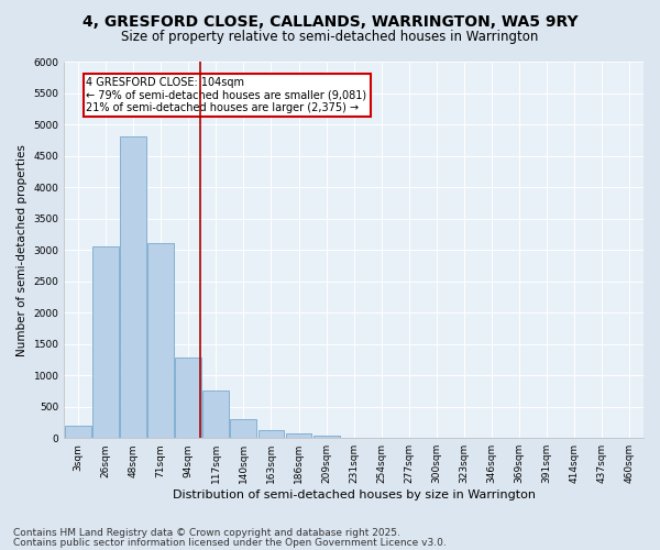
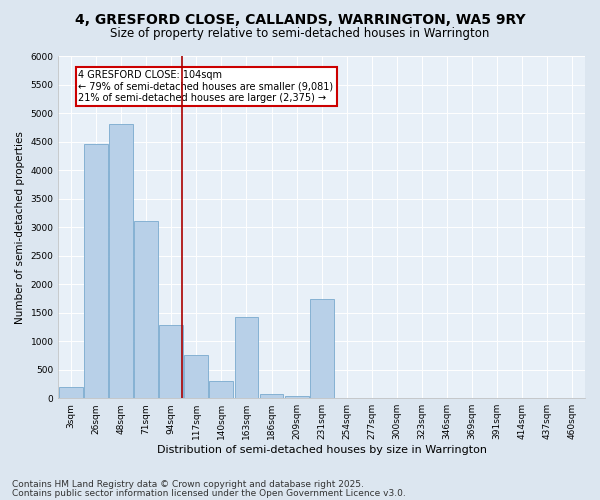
26sqm: 3050 -> 4460
163sqm: 130 -> 1420
231sqm: 10 -> 1740
